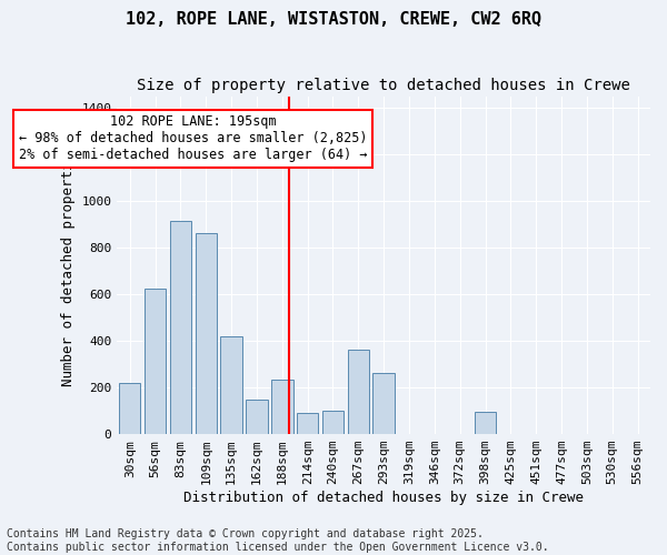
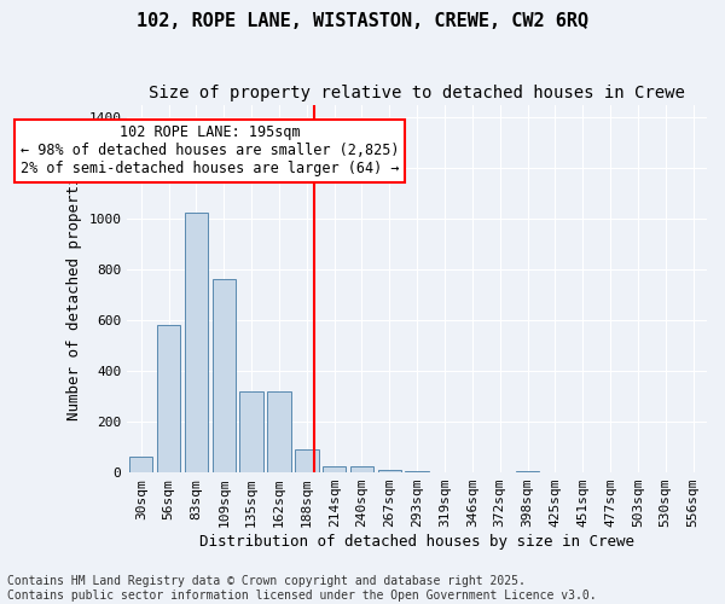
30sqm: 220 -> 62
56sqm: 625 -> 580
83sqm: 915 -> 1022
109sqm: 860 -> 760
135sqm: 420 -> 320
162sqm: 150 -> 320
188sqm: 235 -> 90
214sqm: 90 -> 25
240sqm: 100 -> 25
267sqm: 360 -> 10
293sqm: 260 -> 5
398sqm: 95 -> 5
